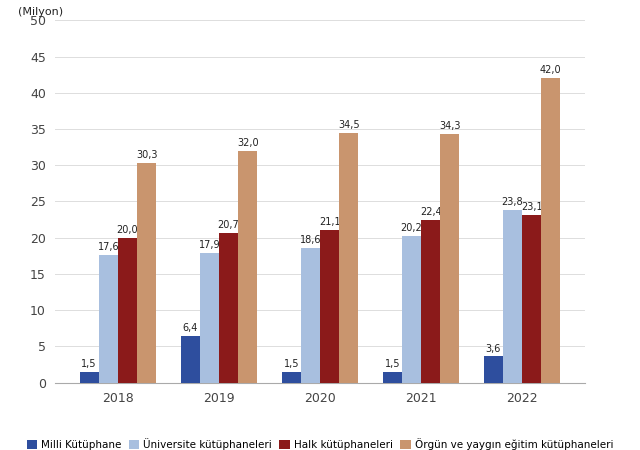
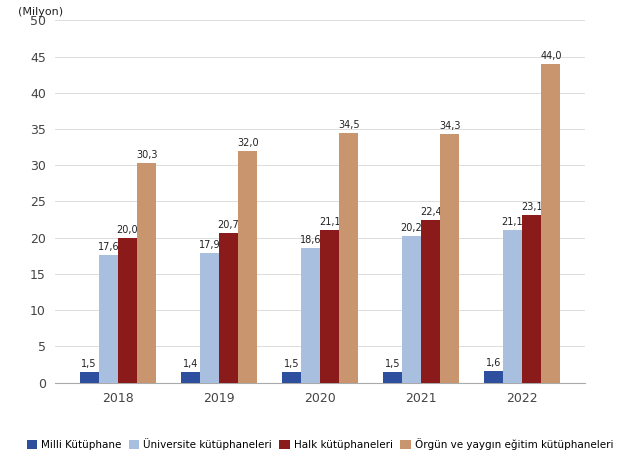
Milli Kütüphane/2019: 6,4 -> 1,4
Milli Kütüphane/2022: 3,6 -> 1,6
Üniversite kütüphaneleri/2022: 23,8 -> 21,1
Örgün ve yaygın eğitim kütüphaneleri/2022: 42,0 -> 44,0
